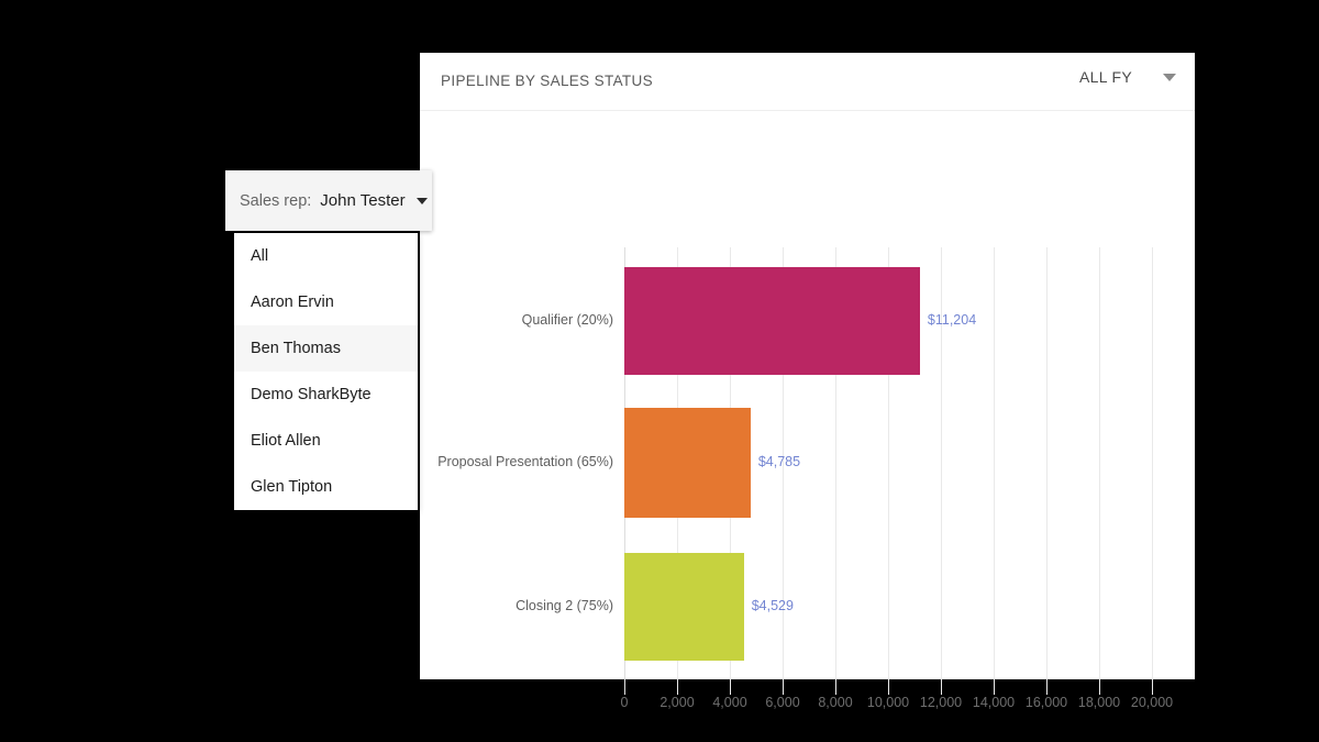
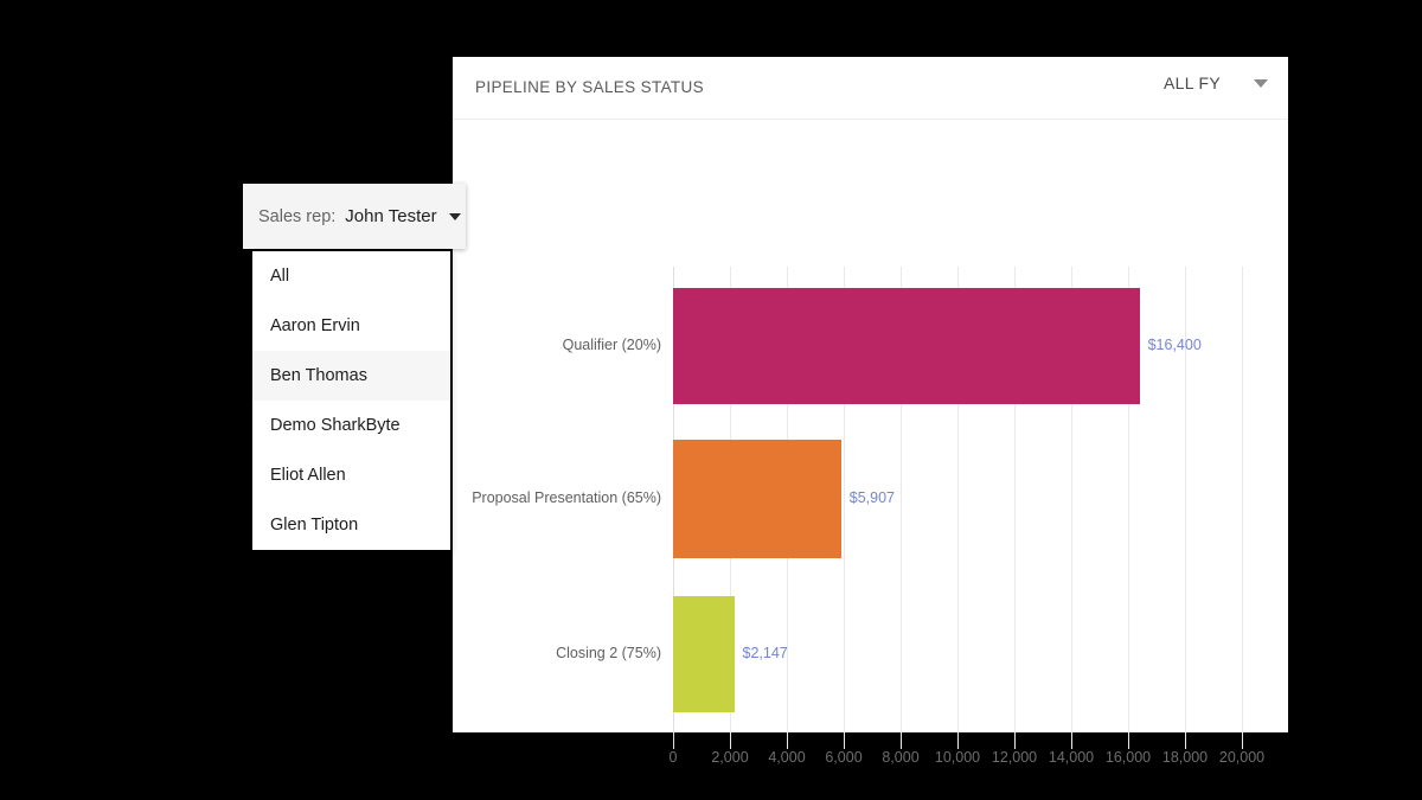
Qualifier (20%): $11,204 -> $16,400
Proposal Presentation (65%): $4,785 -> $5,907
Closing 2 (75%): $4,529 -> $2,147
